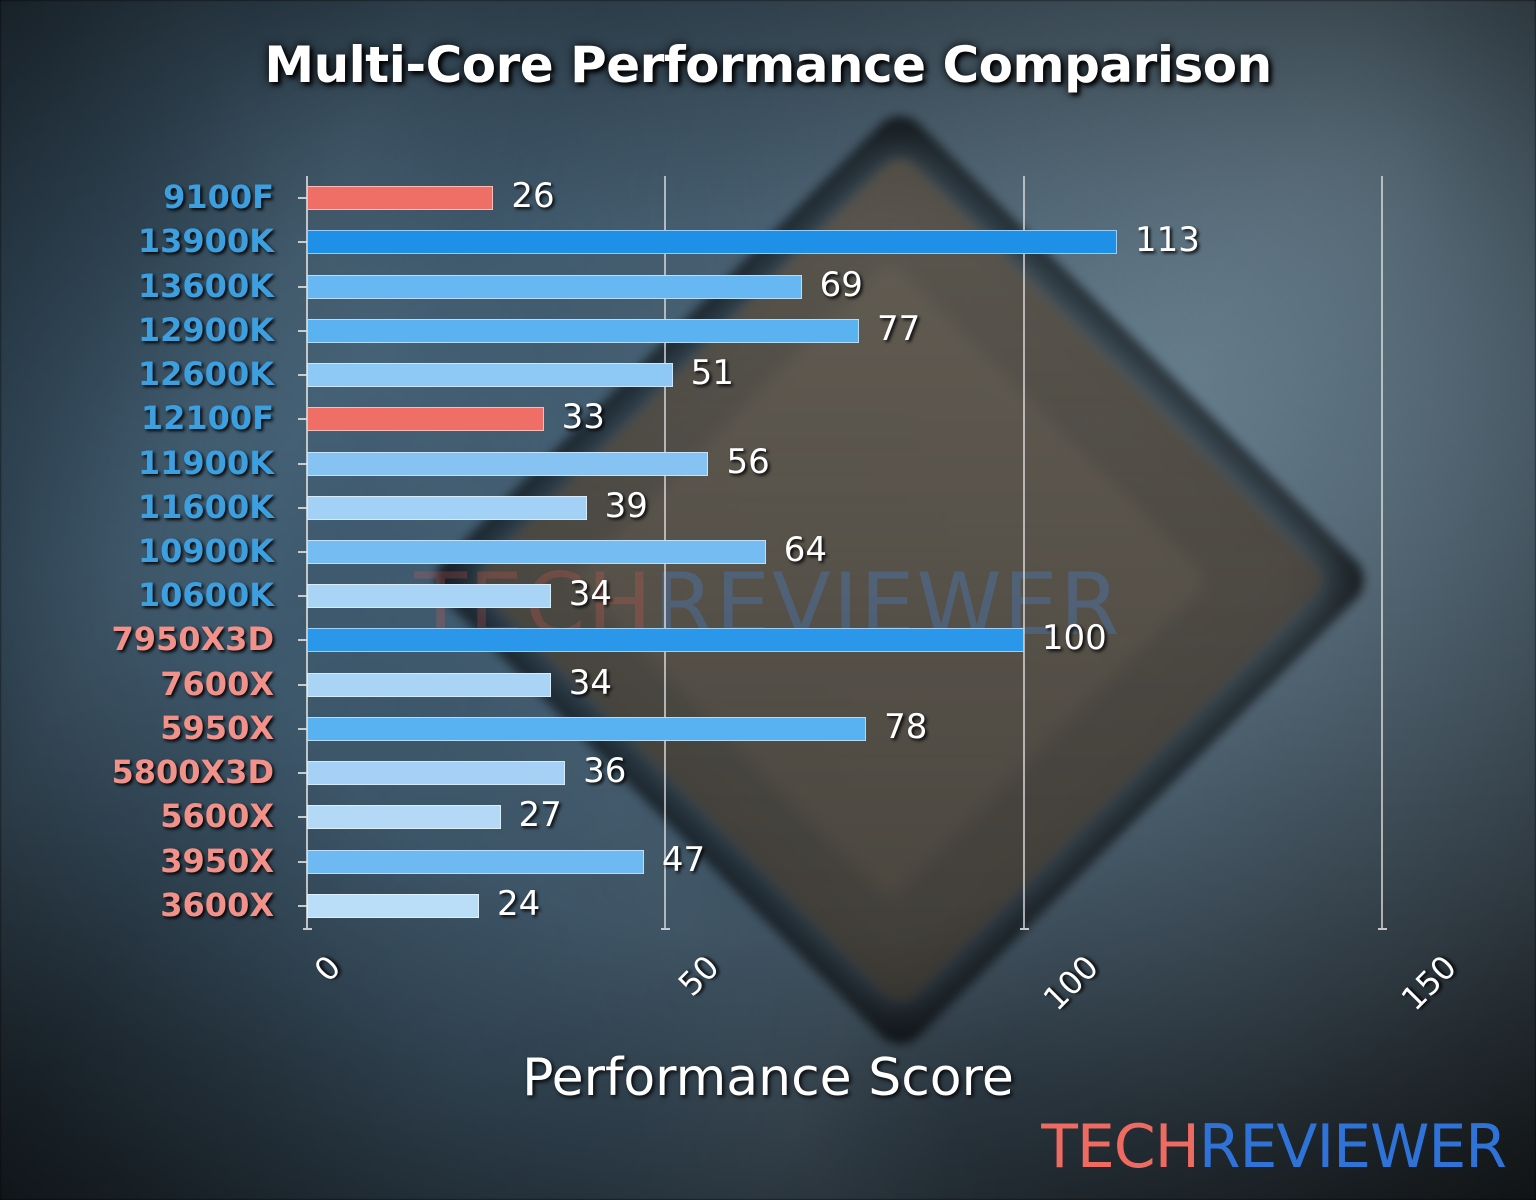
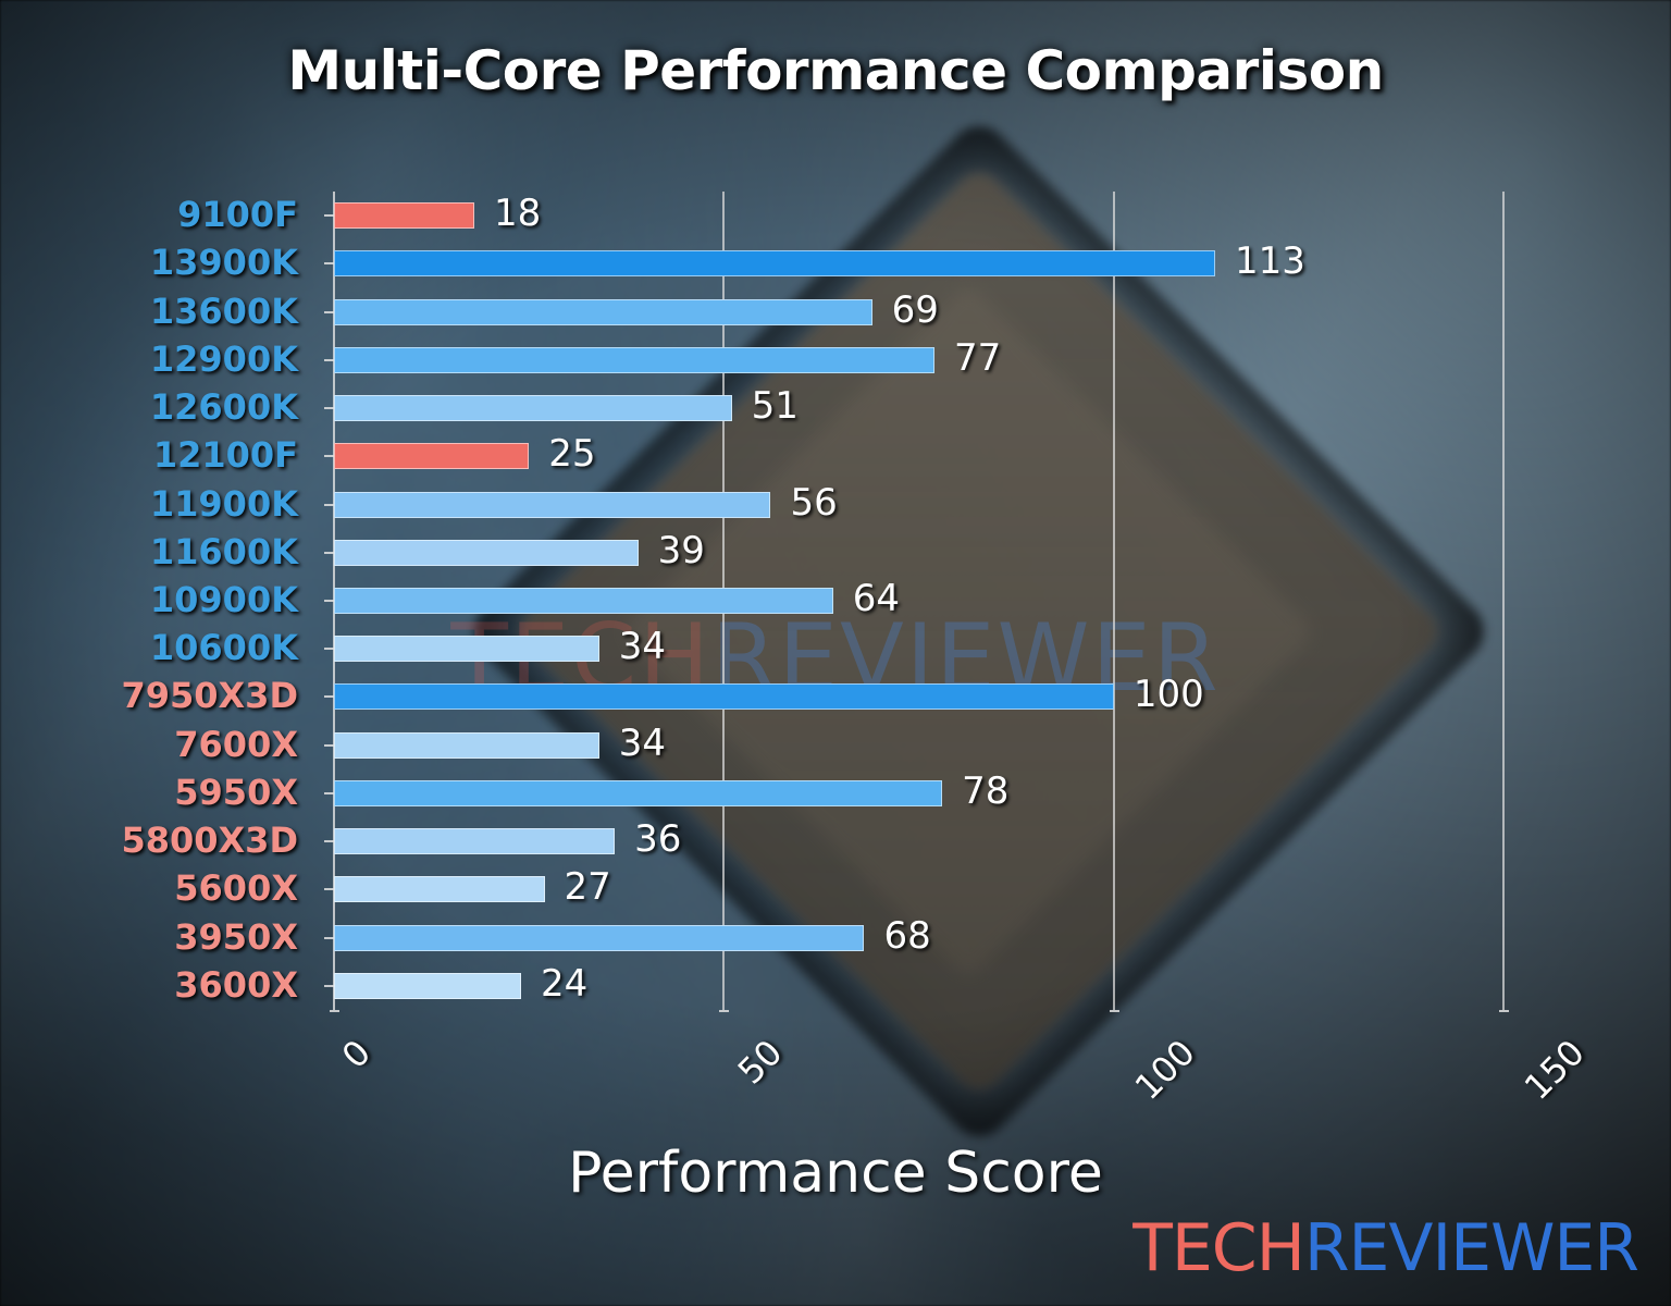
9100F: 26 -> 18
12100F: 33 -> 25
3950X: 47 -> 68
